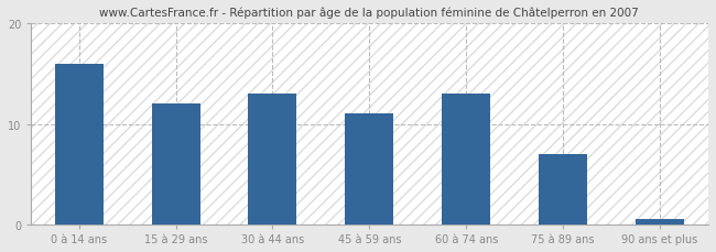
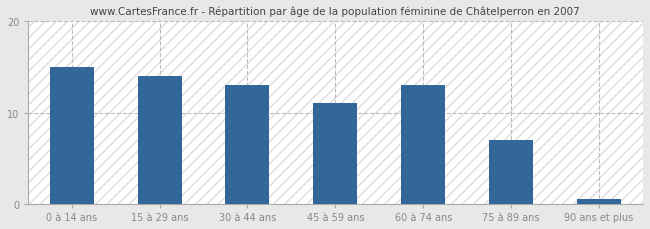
0 à 14 ans: 16.0 -> 15.0
15 à 29 ans: 12.0 -> 14.0
